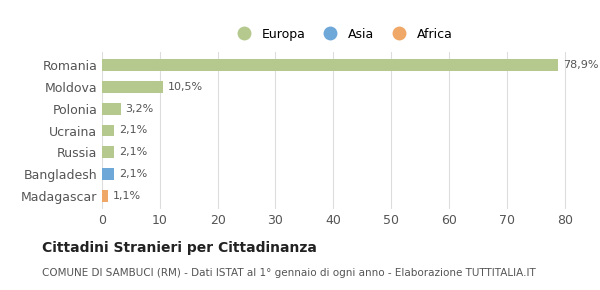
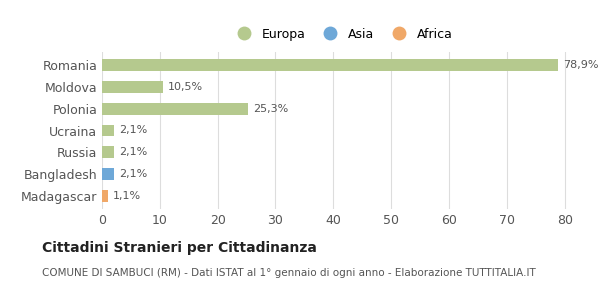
Polonia: 3,2% -> 25,3%
